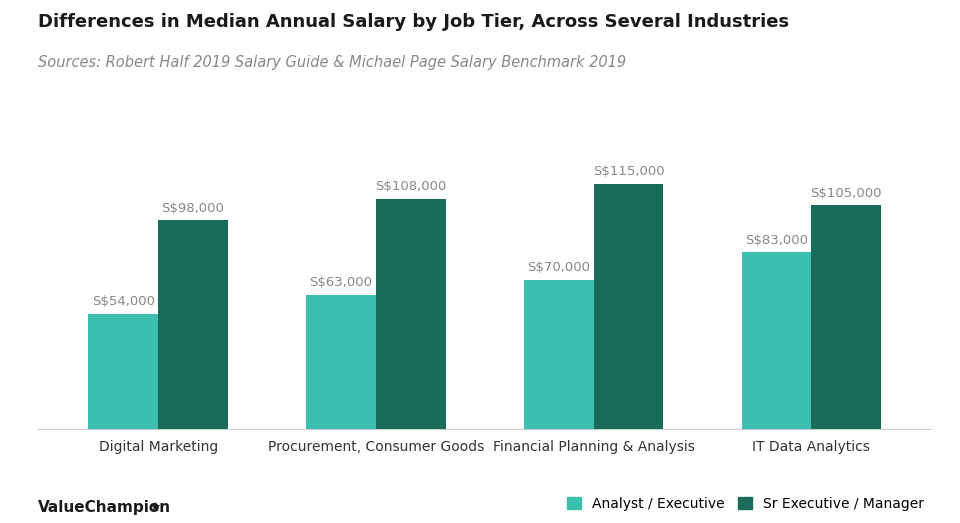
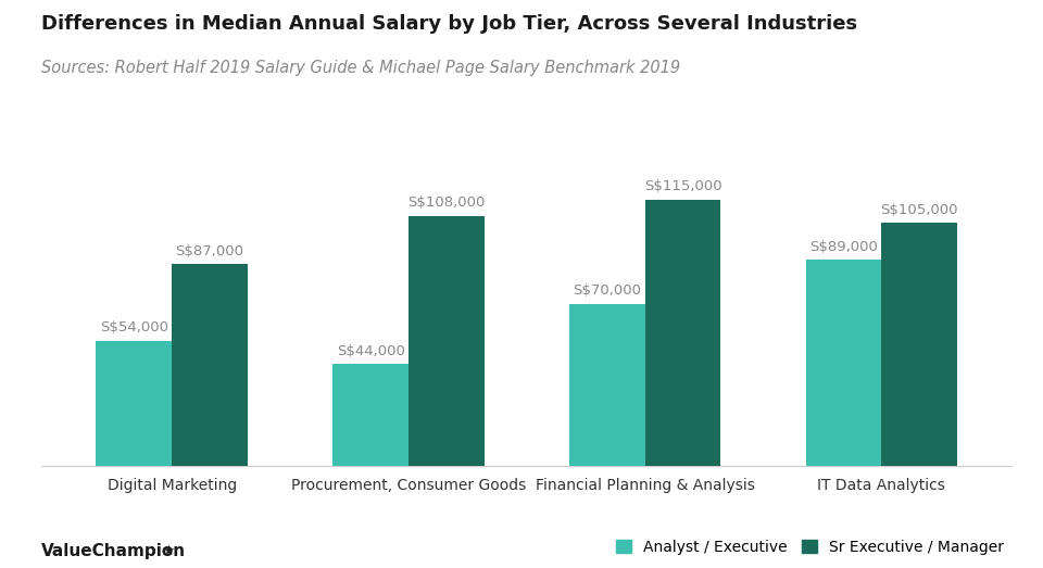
Sr Executive / Manager/Digital Marketing: S$98,000 -> S$87,000
Analyst / Executive/Procurement, Consumer Goods: S$63,000 -> S$44,000
Analyst / Executive/IT Data Analytics: S$83,000 -> S$89,000
